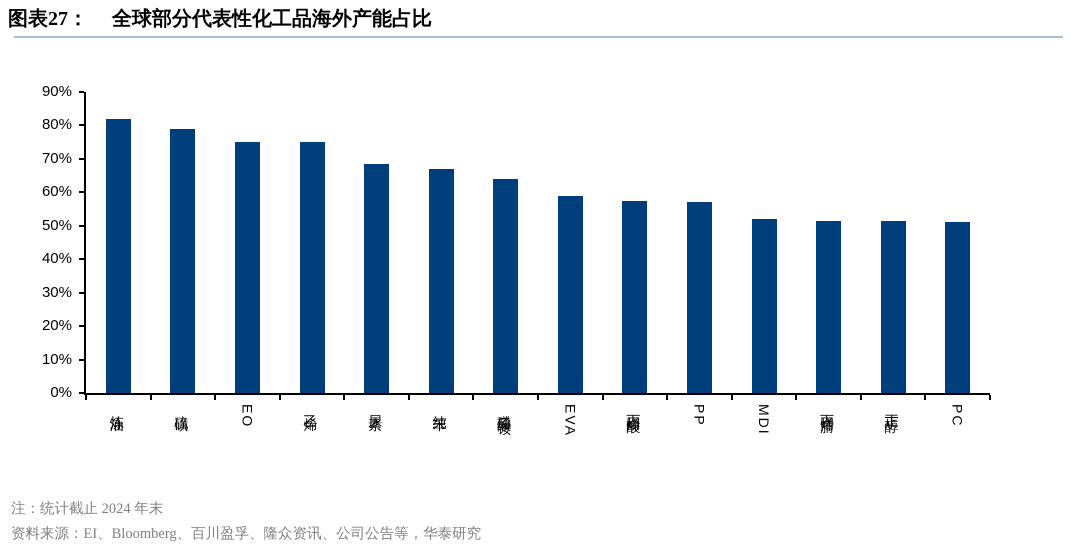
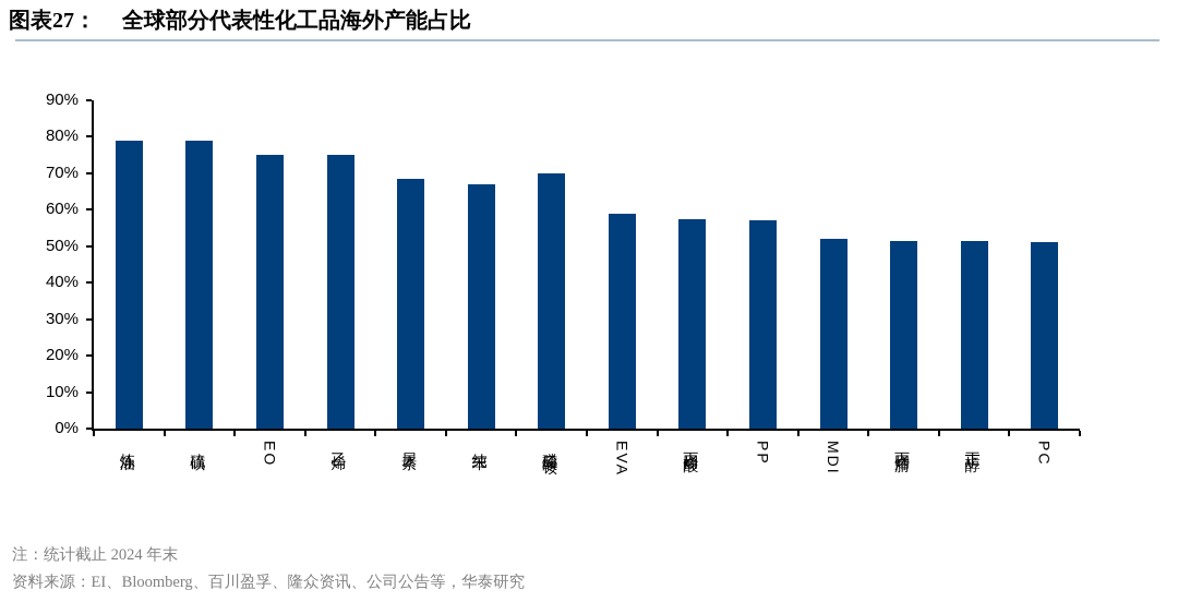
炼油: 82% -> 79%
磷酸二铵: 64% -> 70%
